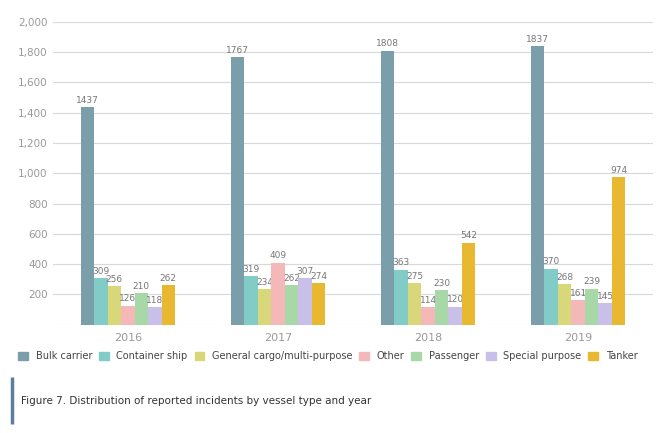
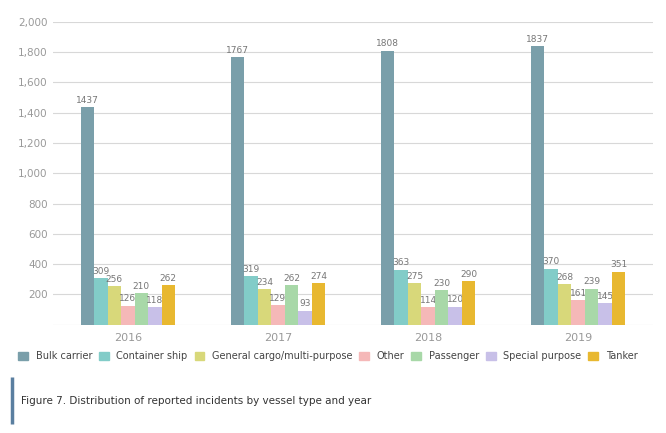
Other/2017: 409 -> 129
Special purpose/2017: 307 -> 93
Tanker/2018: 542 -> 290
Tanker/2019: 974 -> 351
